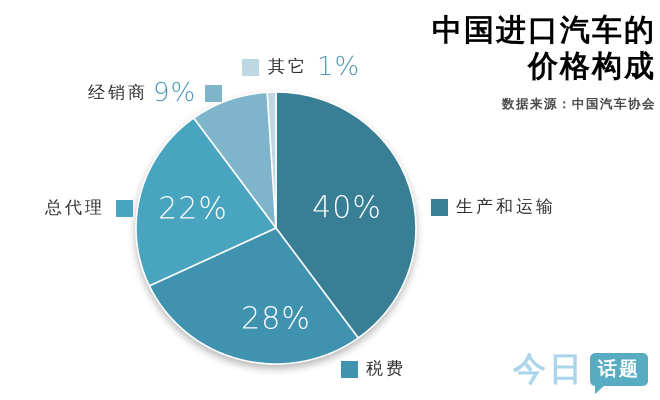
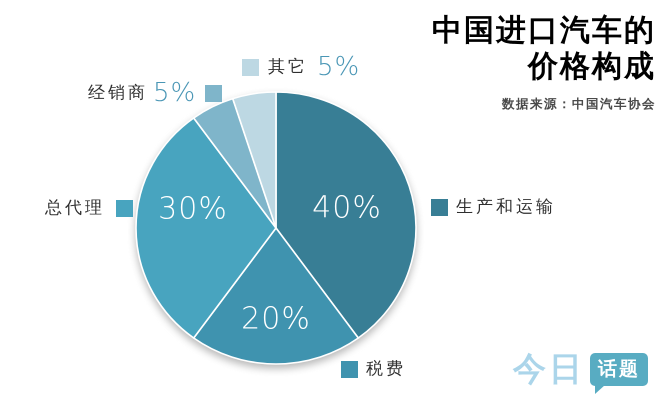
税费: 28% -> 20%
总代理: 22% -> 30%
经销商: 9% -> 5%
其它: 1% -> 5%
